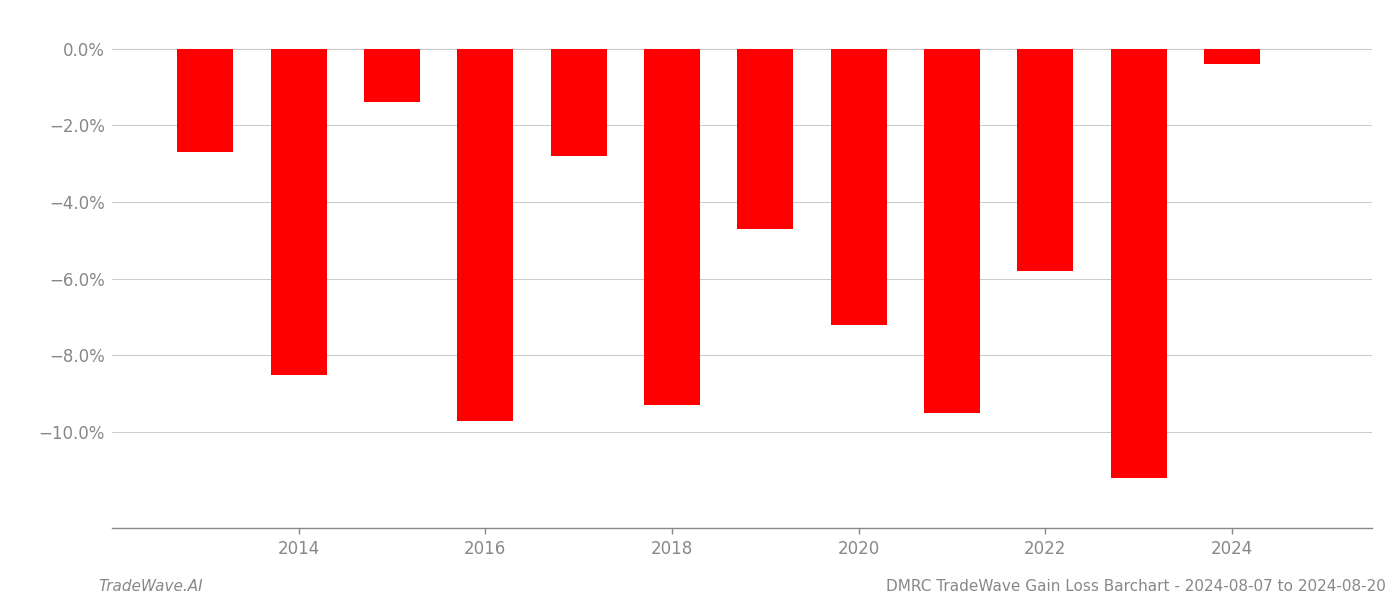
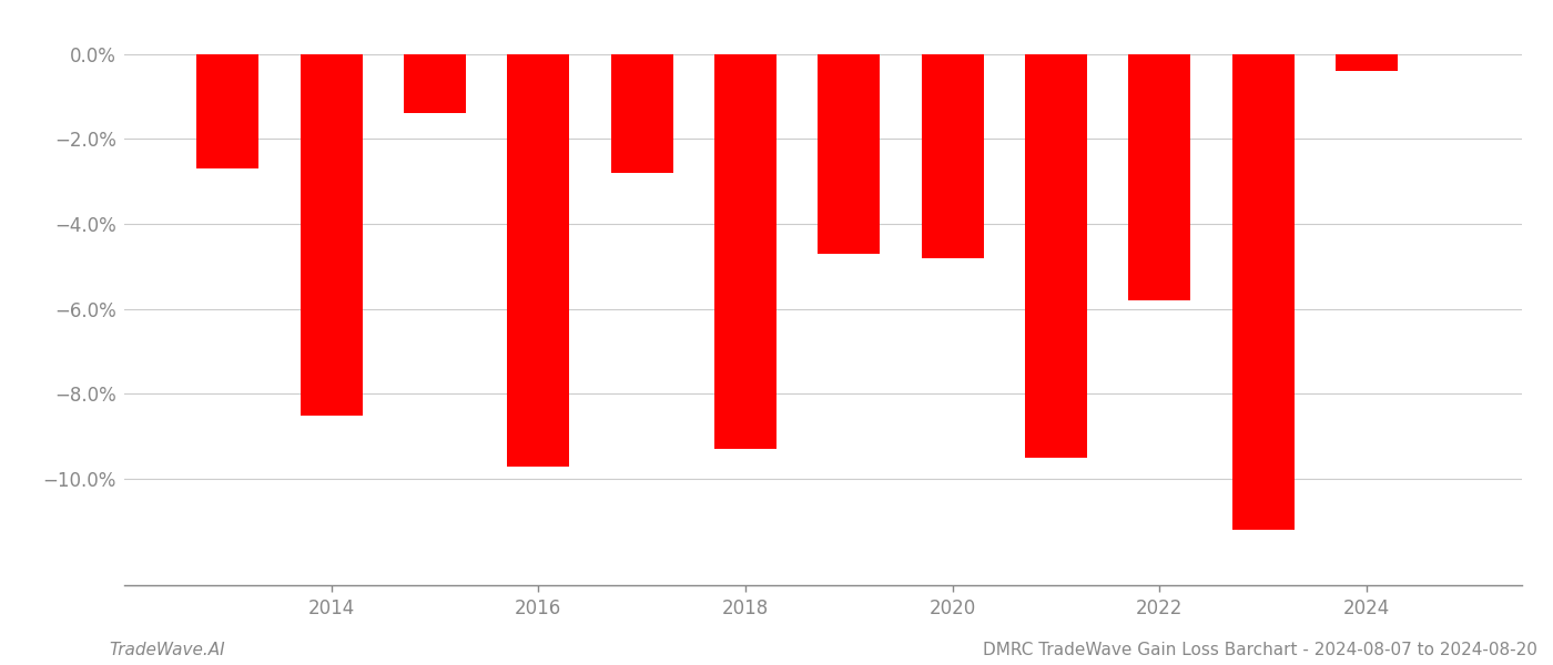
2020: -7.2% -> -4.8%
